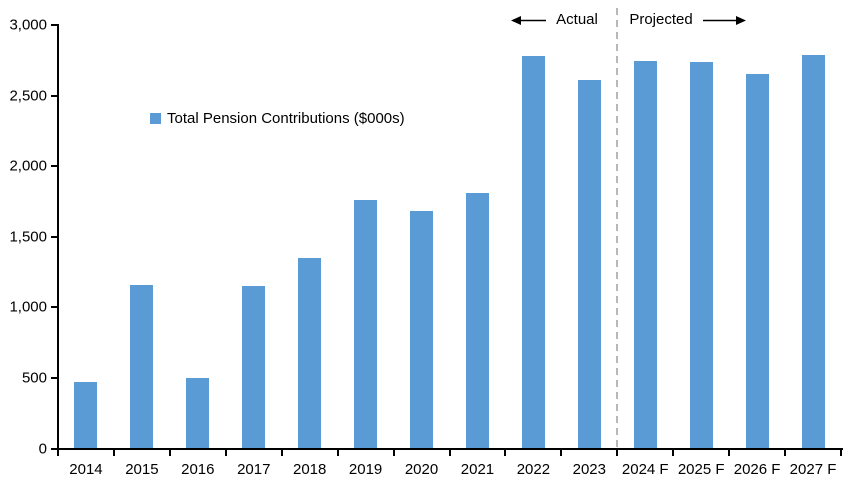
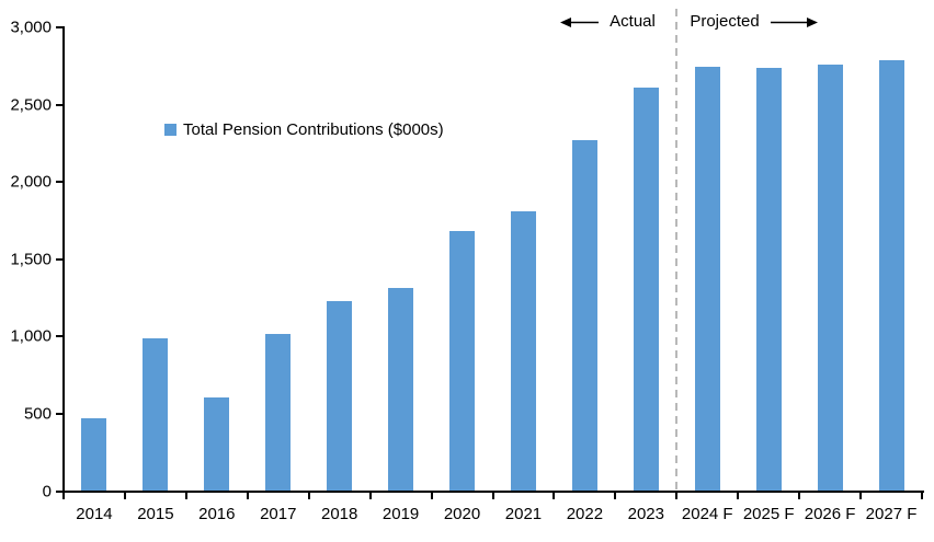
2015: 1160 -> 990
2016: 500 -> 600
2017: 1150 -> 1020
2018: 1350 -> 1230
2019: 1760 -> 1320
2022: 2780 -> 2270
2026 F: 2650 -> 2760
